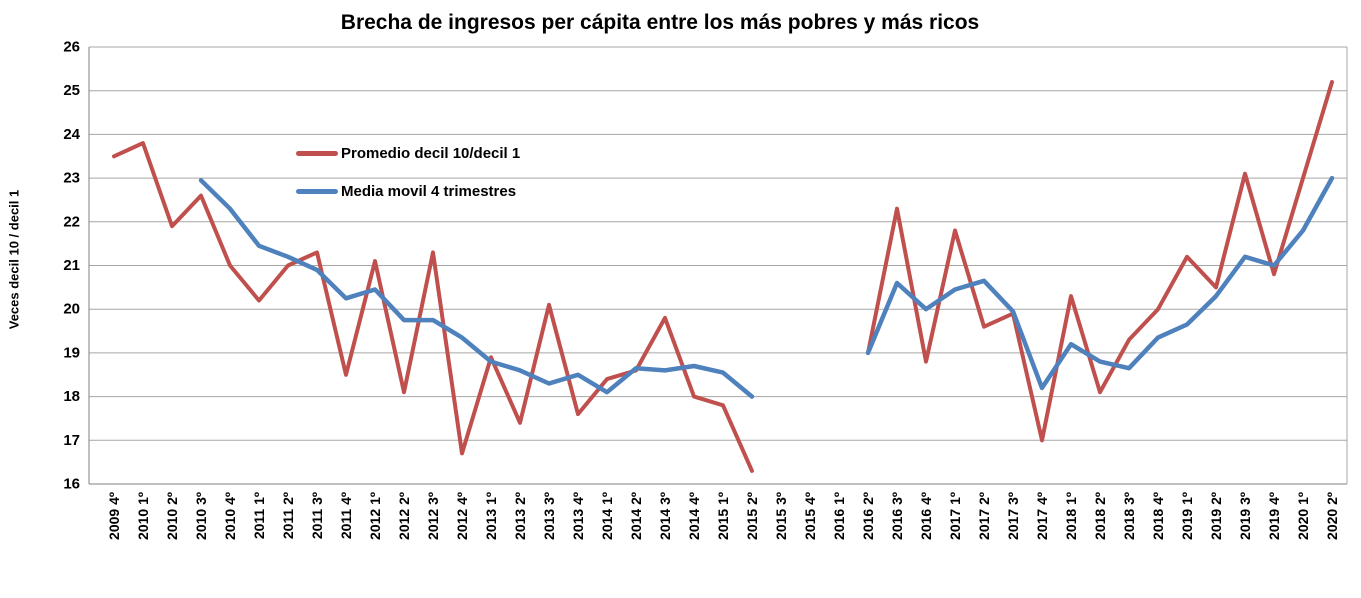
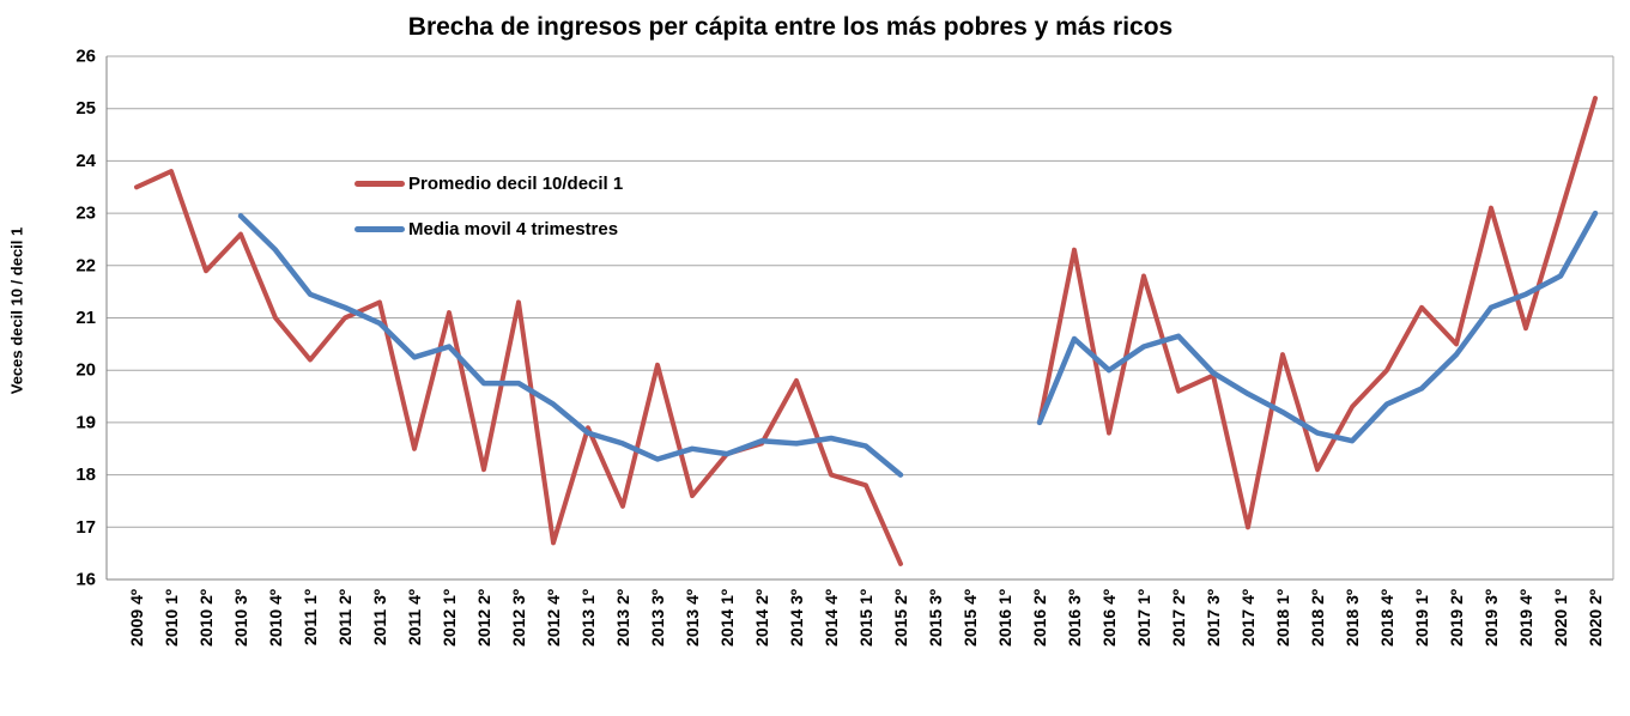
Media movil 4 trimestres/2014 1º: 18.1 -> 18.4
Media movil 4 trimestres/2017 4º: 18.2 -> 19.6
Media movil 4 trimestres/2019 4º: 21.0 -> 21.4
